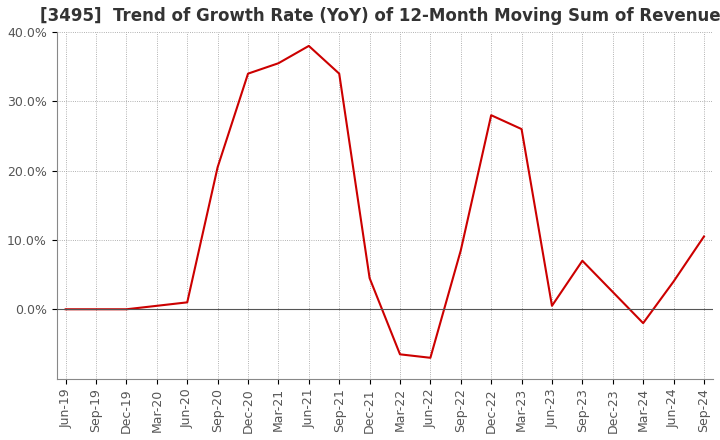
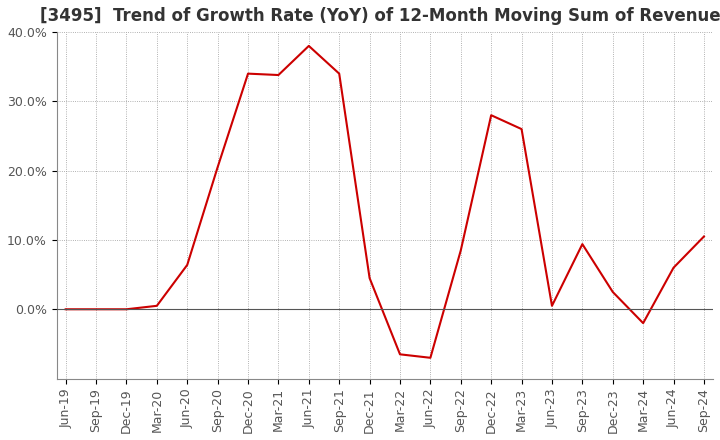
Jun-20: 1.0% -> 6.4%
Mar-21: 35.5% -> 33.8%
Sep-23: 7.0% -> 9.4%
Jun-24: 4.0% -> 6.0%
